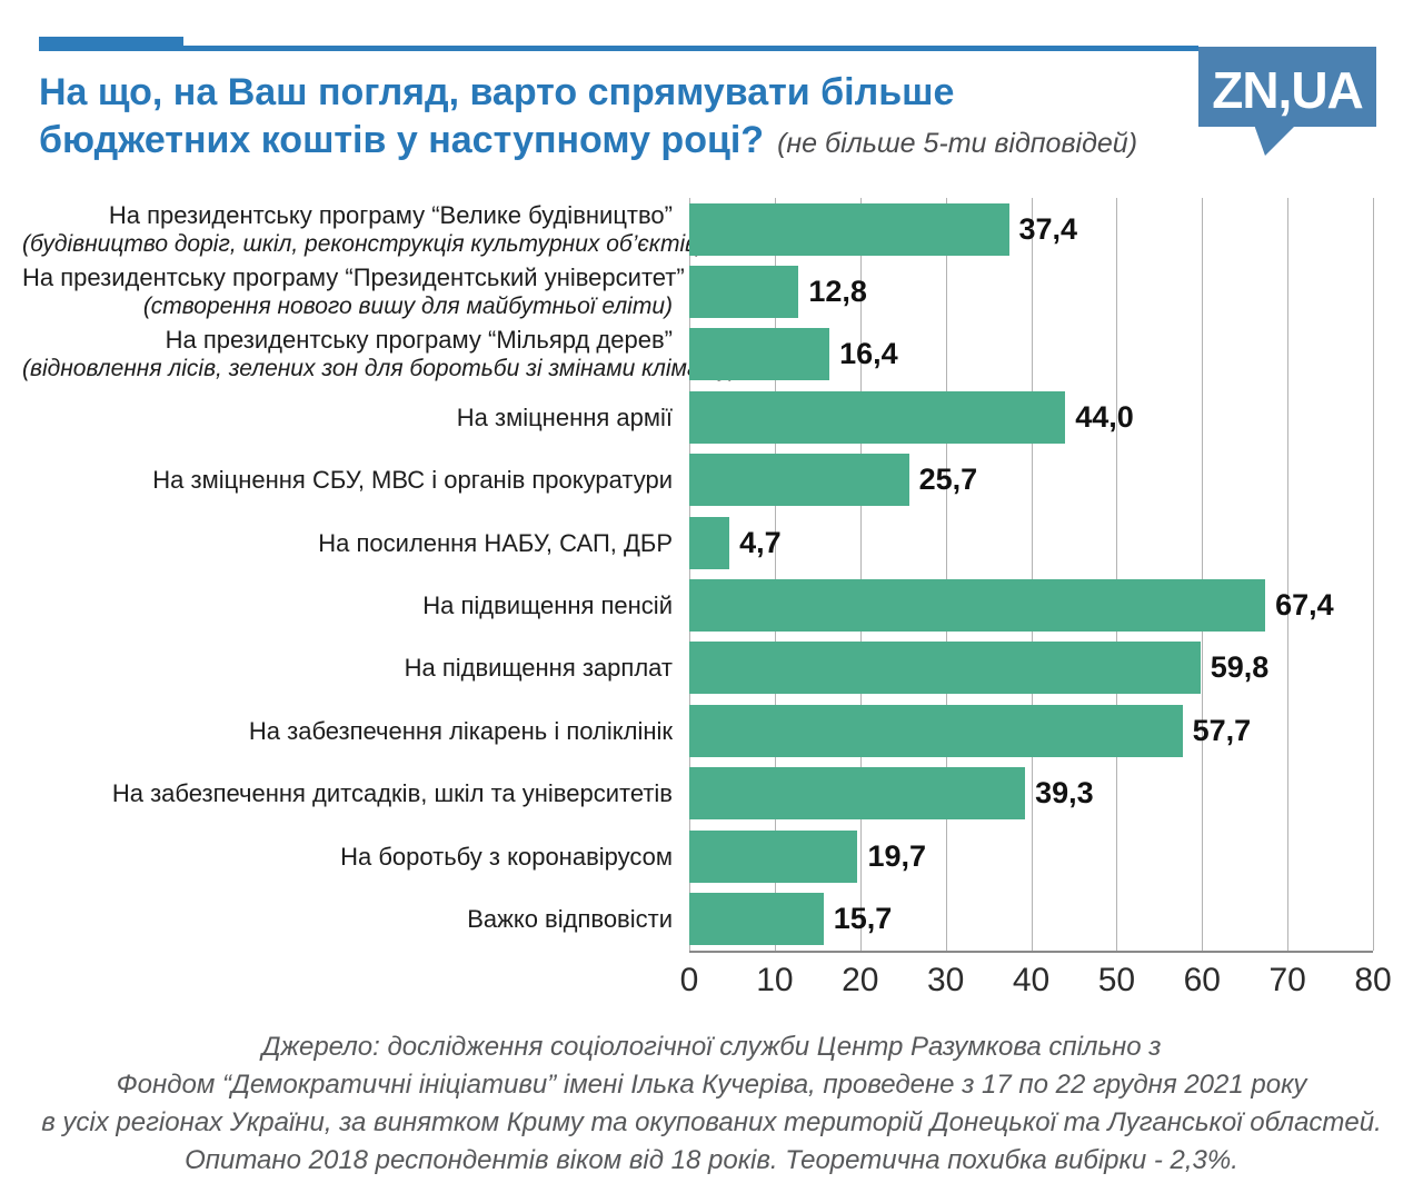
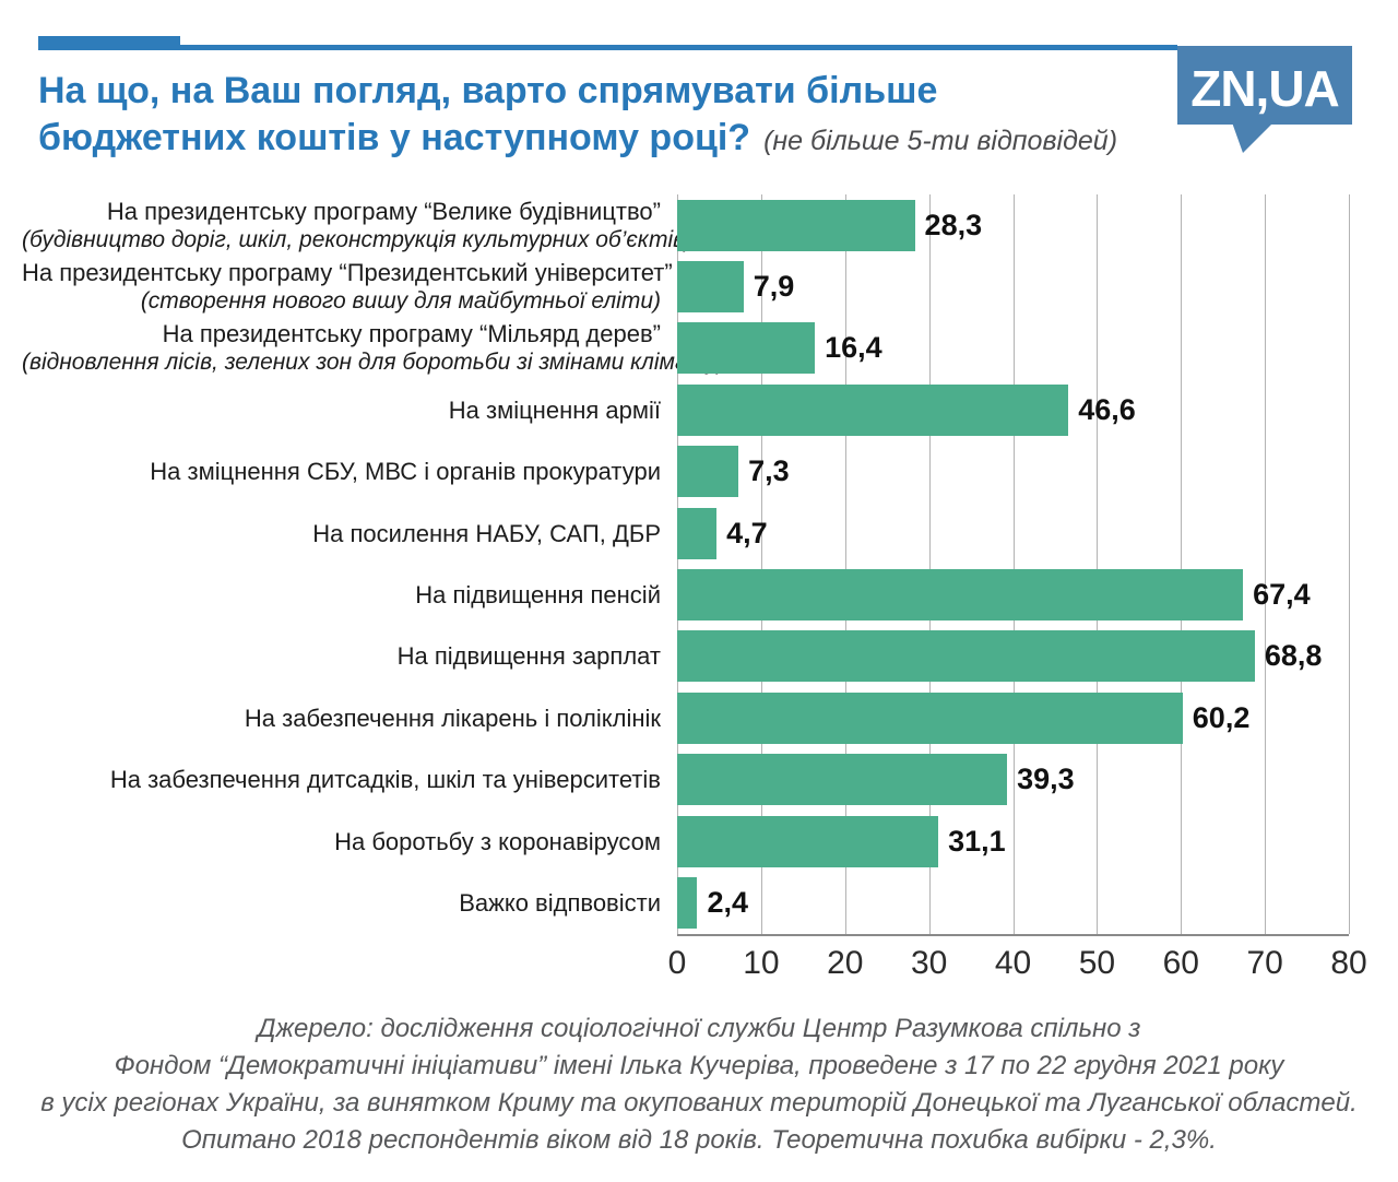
На президентську програму “Велике будівництво”: 37,4 -> 28,3
На президентську програму “Президентський університет”: 12,8 -> 7,9
На зміцнення армії: 44,0 -> 46,6
На зміцнення СБУ, МВС і органів прокуратури: 25,7 -> 7,3
На підвищення зарплат: 59,8 -> 68,8
На забезпечення лікарень і поліклінік: 57,7 -> 60,2
На боротьбу з коронавірусом: 19,7 -> 31,1
Важко відпвовісти: 15,7 -> 2,4
